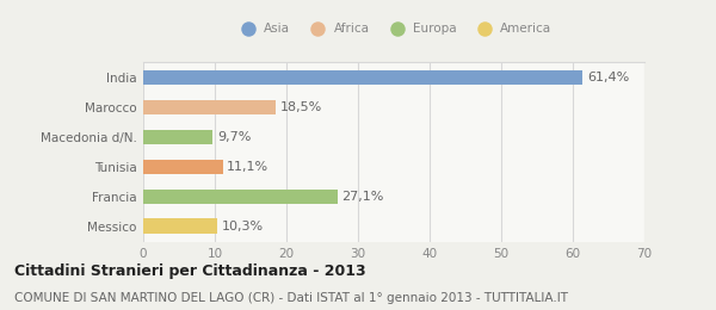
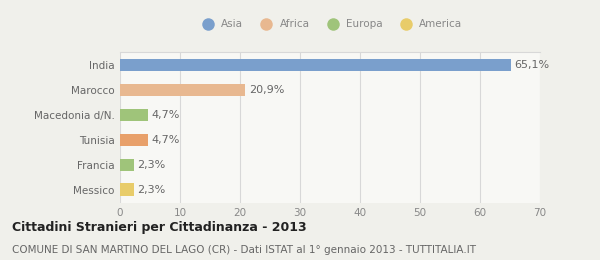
India: 61,4% -> 65,1%
Marocco: 18,5% -> 20,9%
Macedonia d/N.: 9,7% -> 4,7%
Tunisia: 11,1% -> 4,7%
Francia: 27,1% -> 2,3%
Messico: 10,3% -> 2,3%
